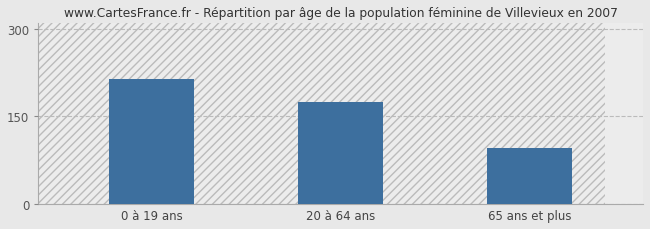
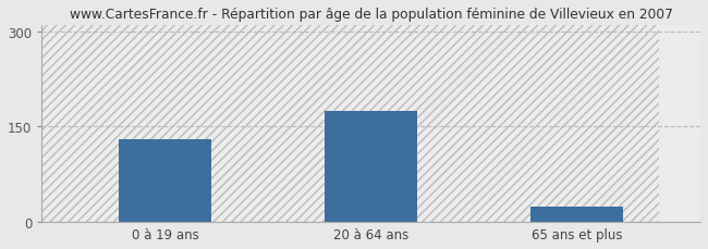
0 à 19 ans: 214 -> 130
65 ans et plus: 96 -> 25
